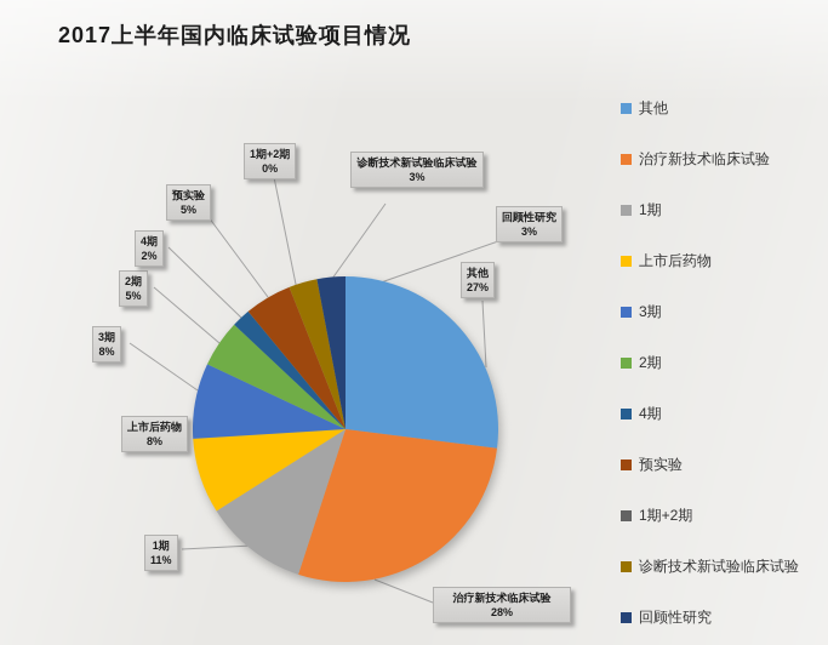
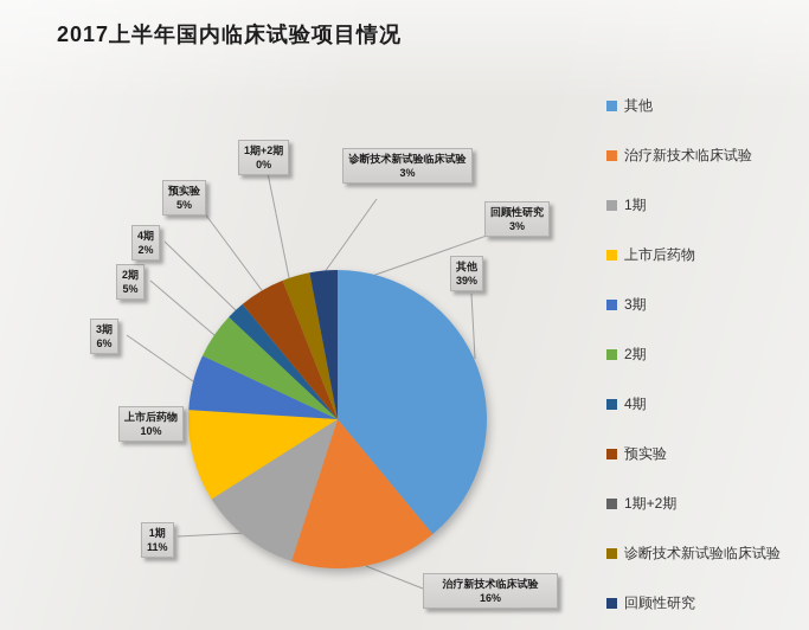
其他: 27% -> 39%
治疗新技术临床试验: 28% -> 16%
上市后药物: 8% -> 10%
3期: 8% -> 6%
